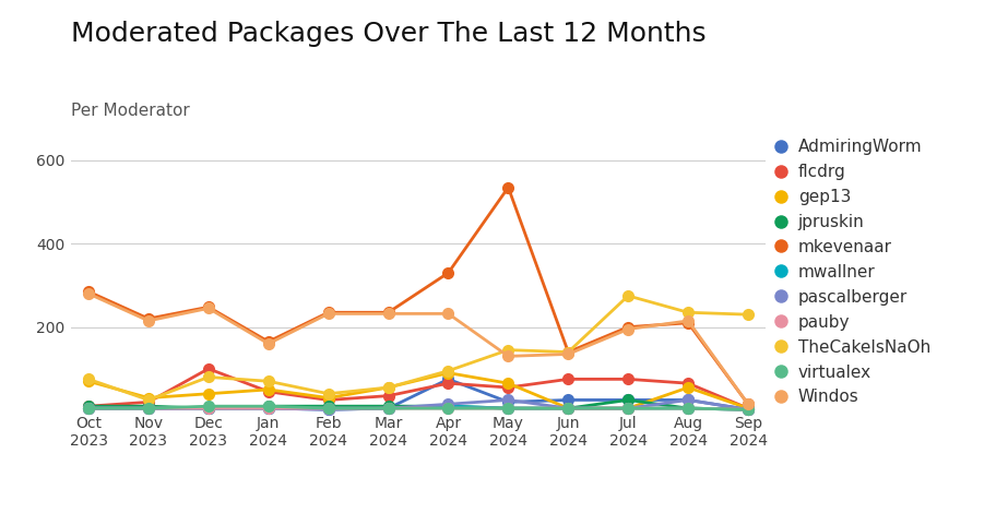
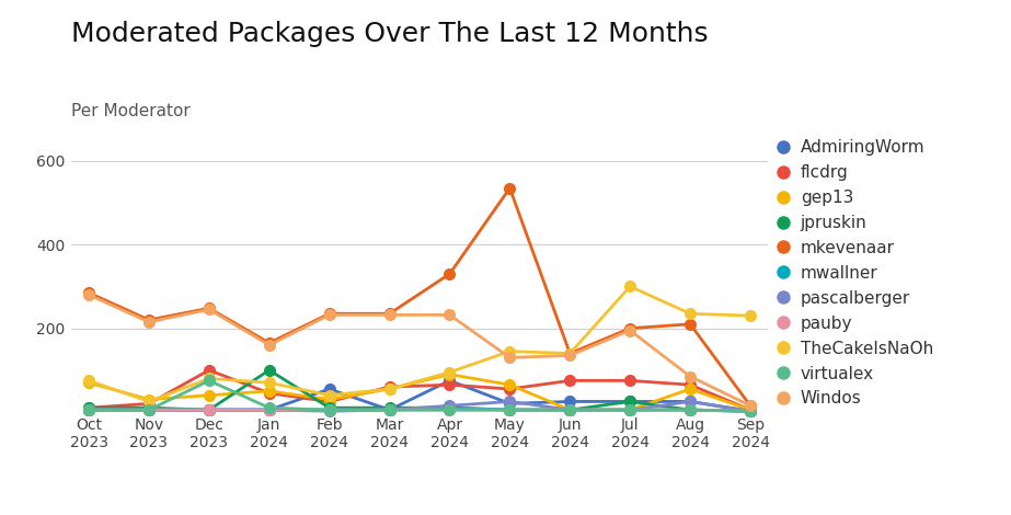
virtualex/Dec 2023: 10 -> 75
jpruskin/Jan 2024: 10 -> 100
AdmiringWorm/Feb 2024: 2 -> 55
flcdrg/Mar 2024: 35 -> 60
TheCakeIsNaOh/Jul 2024: 275 -> 300
Windos/Aug 2024: 215 -> 85
